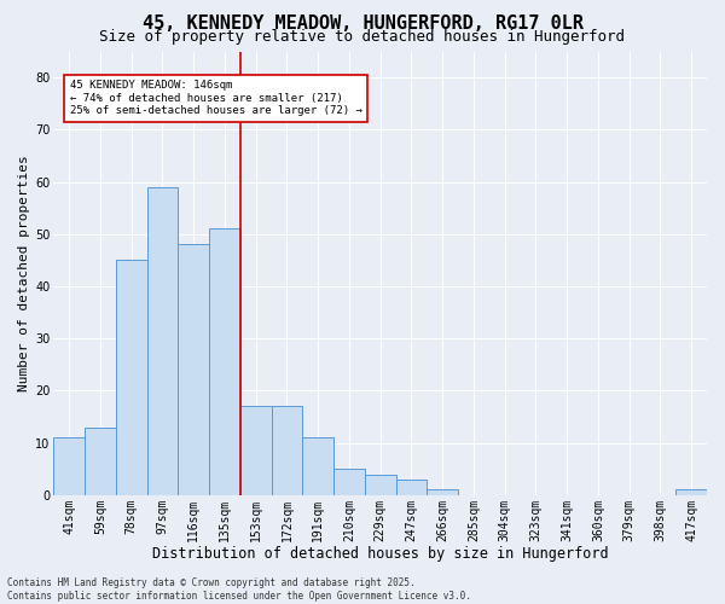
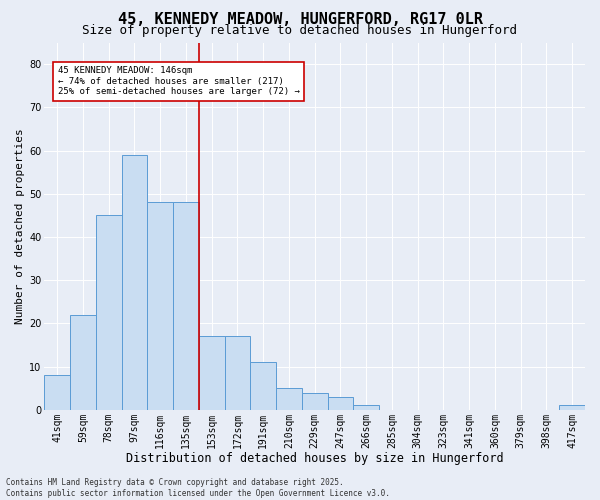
41sqm: 11 -> 8
59sqm: 13 -> 22
135sqm: 51 -> 48
